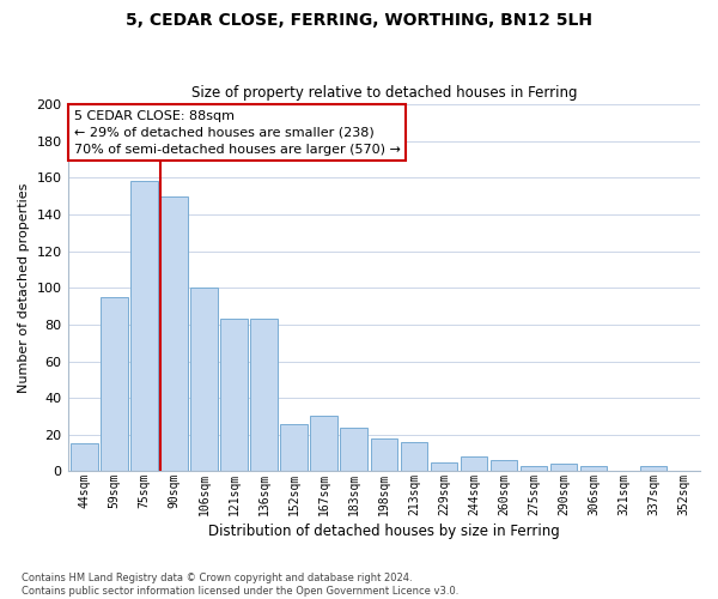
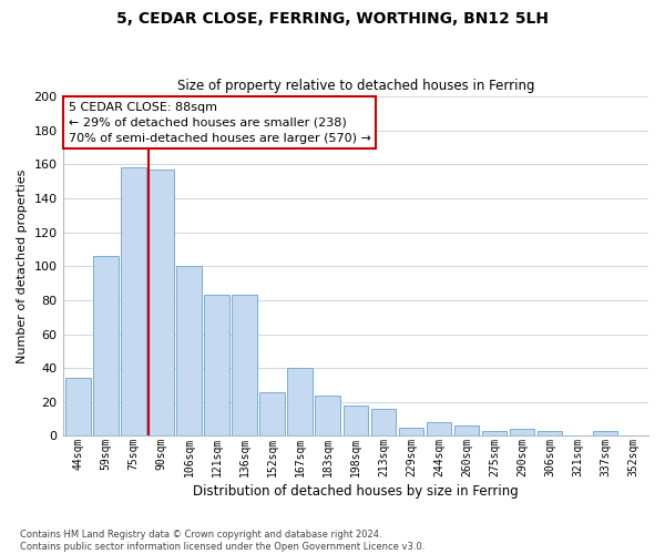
44sqm: 15 -> 34
59sqm: 95 -> 106
90sqm: 150 -> 157
167sqm: 30 -> 40
